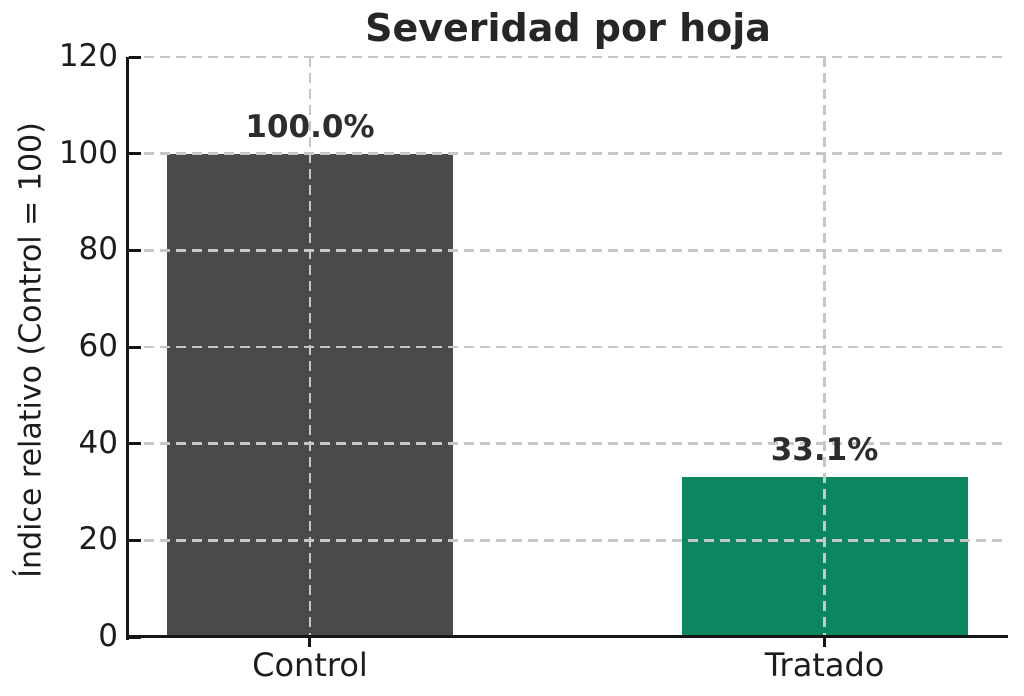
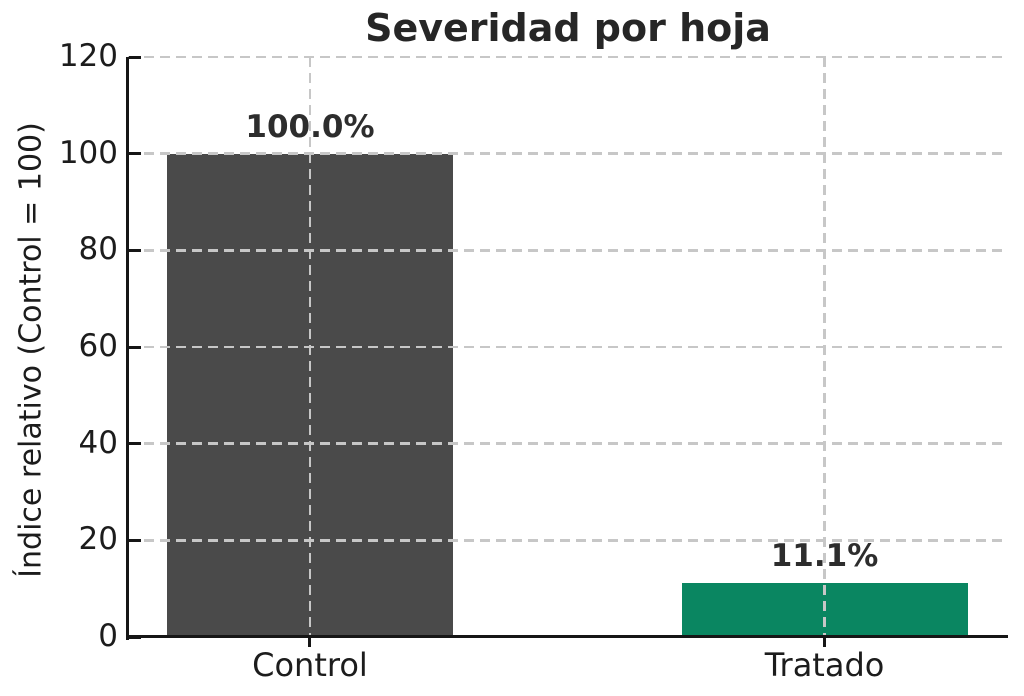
Tratado: 33.1% -> 11.1%
